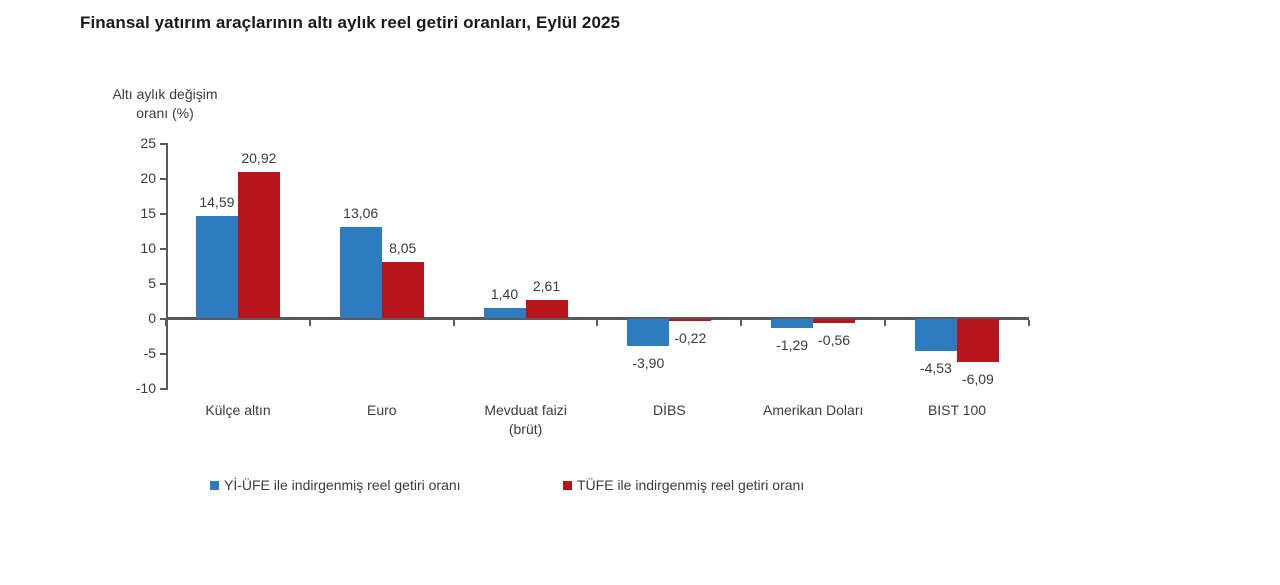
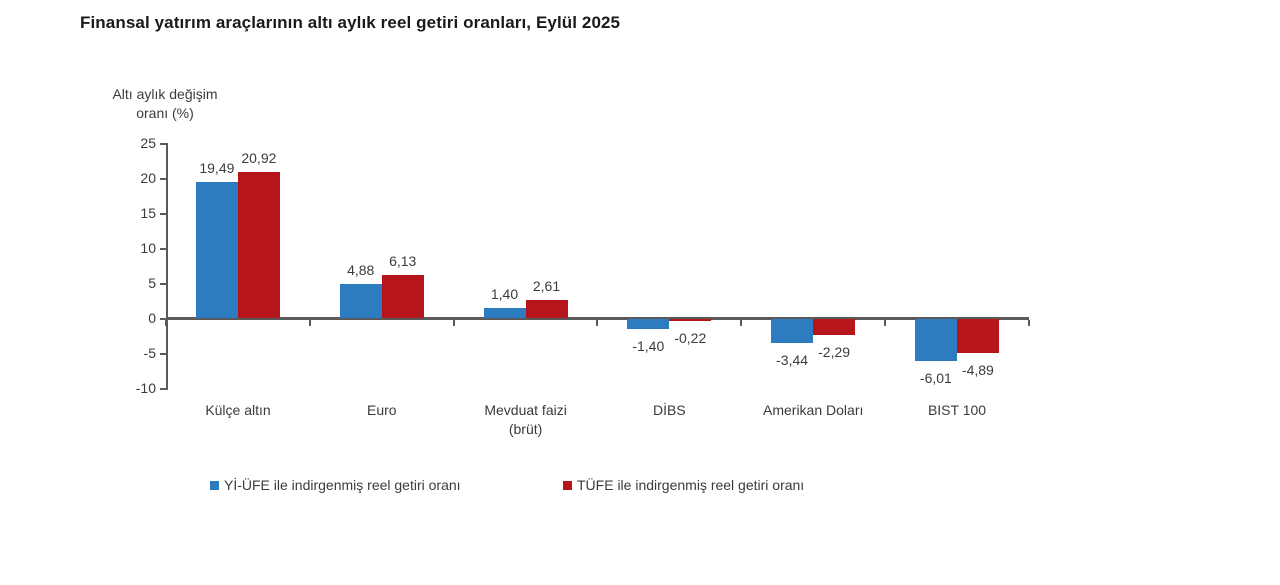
Yİ-ÜFE ile indirgenmiş reel getiri oranı/Külçe altın: 14,59 -> 19,49
Yİ-ÜFE ile indirgenmiş reel getiri oranı/Euro: 13,06 -> 4,88
TÜFE ile indirgenmiş reel getiri oranı/Euro: 8,05 -> 6,13
Yİ-ÜFE ile indirgenmiş reel getiri oranı/DİBS: -3,90 -> -1,40
Yİ-ÜFE ile indirgenmiş reel getiri oranı/Amerikan Doları: -1,29 -> -3,44
TÜFE ile indirgenmiş reel getiri oranı/Amerikan Doları: -0,56 -> -2,29
Yİ-ÜFE ile indirgenmiş reel getiri oranı/BIST 100: -4,53 -> -6,01
TÜFE ile indirgenmiş reel getiri oranı/BIST 100: -6,09 -> -4,89
